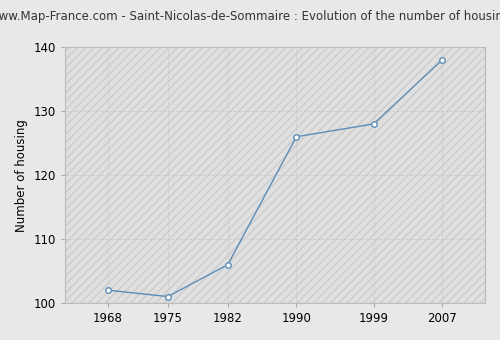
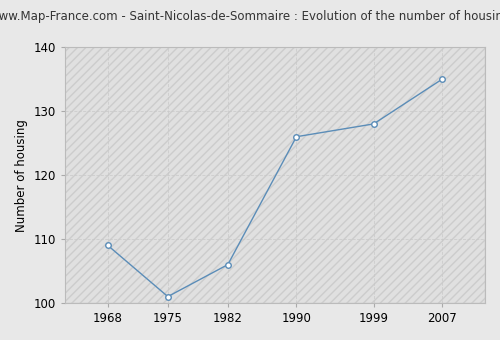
1968: 102 -> 109
2007: 138 -> 135
